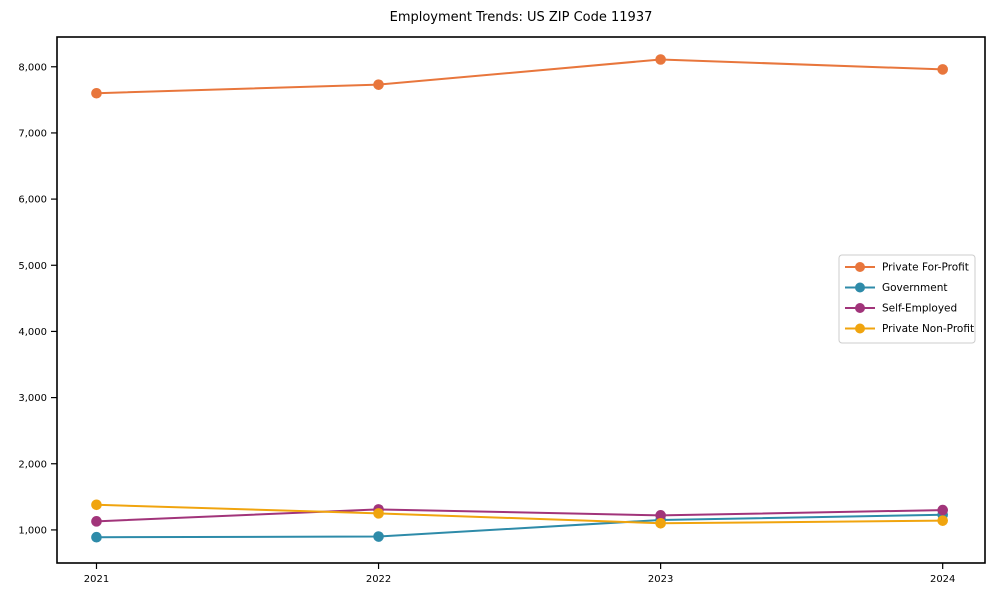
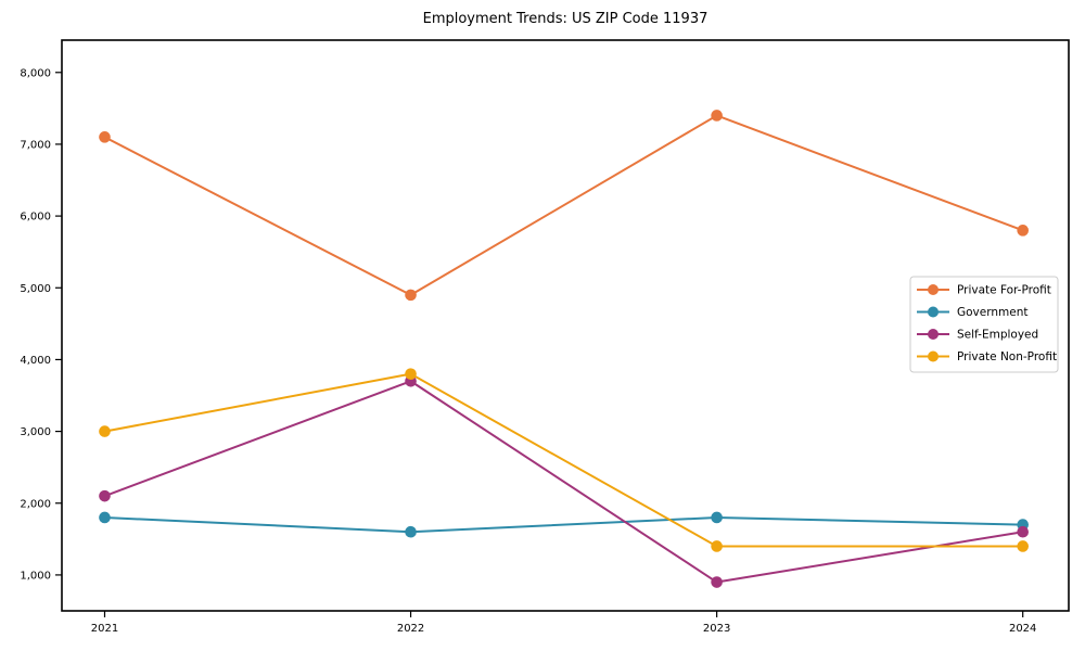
Private For-Profit/2021: 7600 -> 7100
Government/2021: 900 -> 1800
Self-Employed/2021: 1100 -> 2100
Private Non-Profit/2021: 1400 -> 3000
Private For-Profit/2022: 7700 -> 4900
Government/2022: 900 -> 1600
Self-Employed/2022: 1300 -> 3700
Private Non-Profit/2022: 1200 -> 3800
Private For-Profit/2023: 8100 -> 7400
Government/2023: 1200 -> 1800
Self-Employed/2023: 1200 -> 900
Private Non-Profit/2023: 1100 -> 1400
Private For-Profit/2024: 8000 -> 5800
Government/2024: 1200 -> 1700
Self-Employed/2024: 1300 -> 1600
Private Non-Profit/2024: 1100 -> 1400
